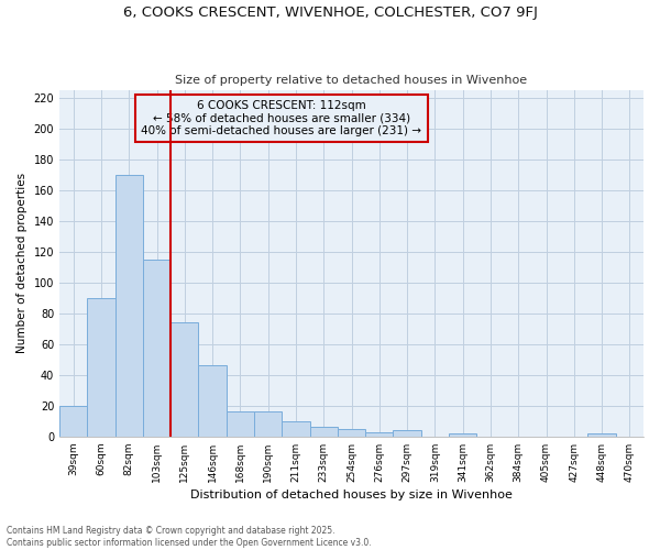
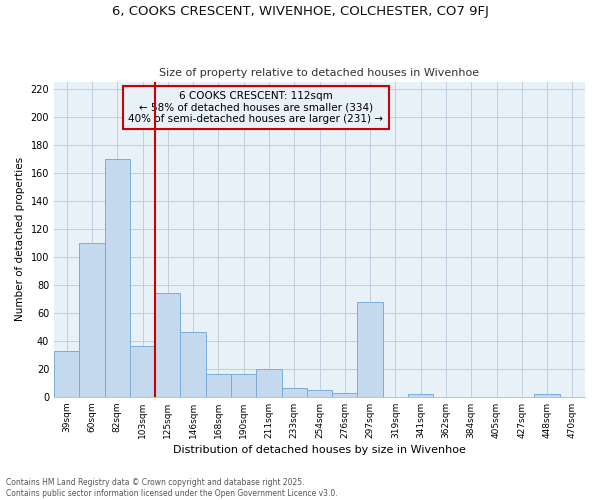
39sqm: 20 -> 33
60sqm: 90 -> 110
103sqm: 115 -> 36
211sqm: 10 -> 20
297sqm: 4 -> 68
